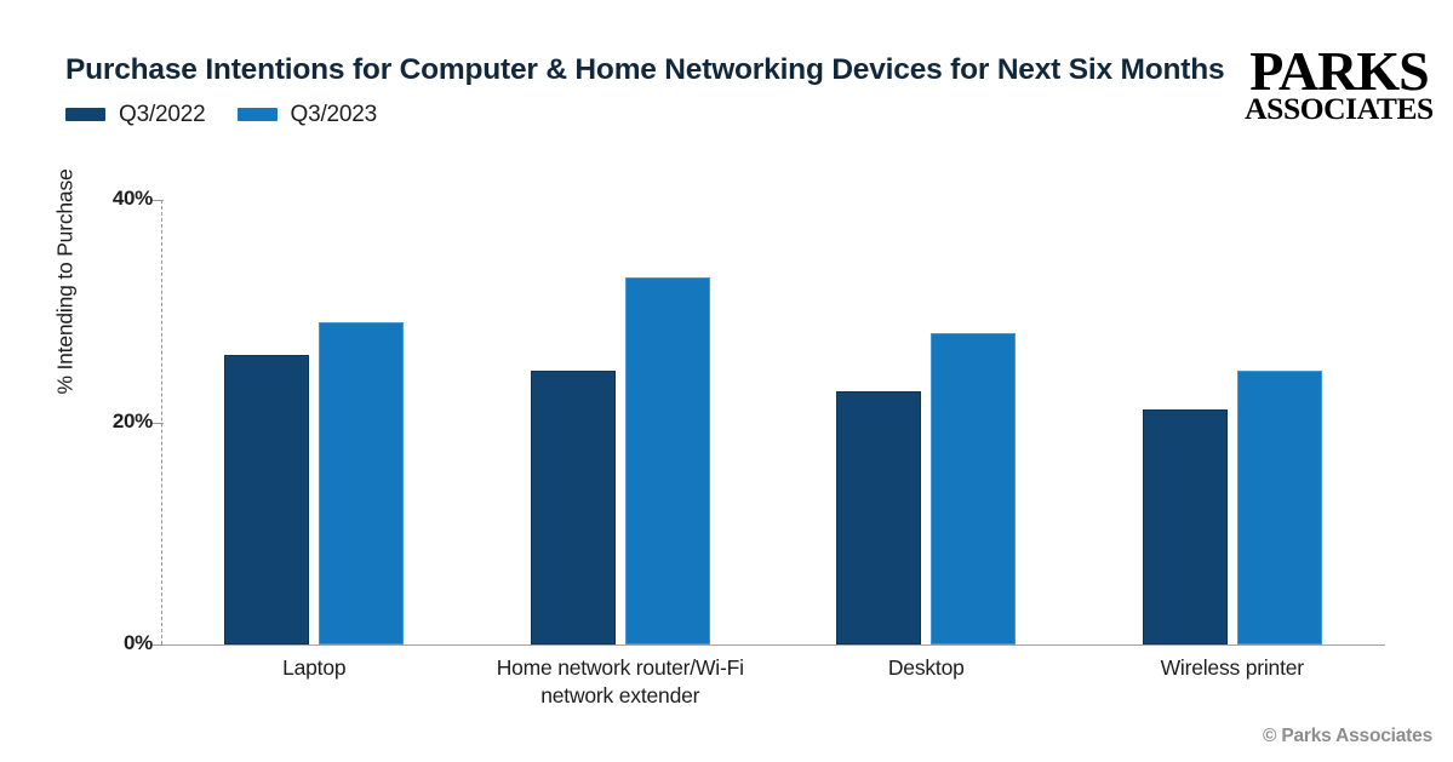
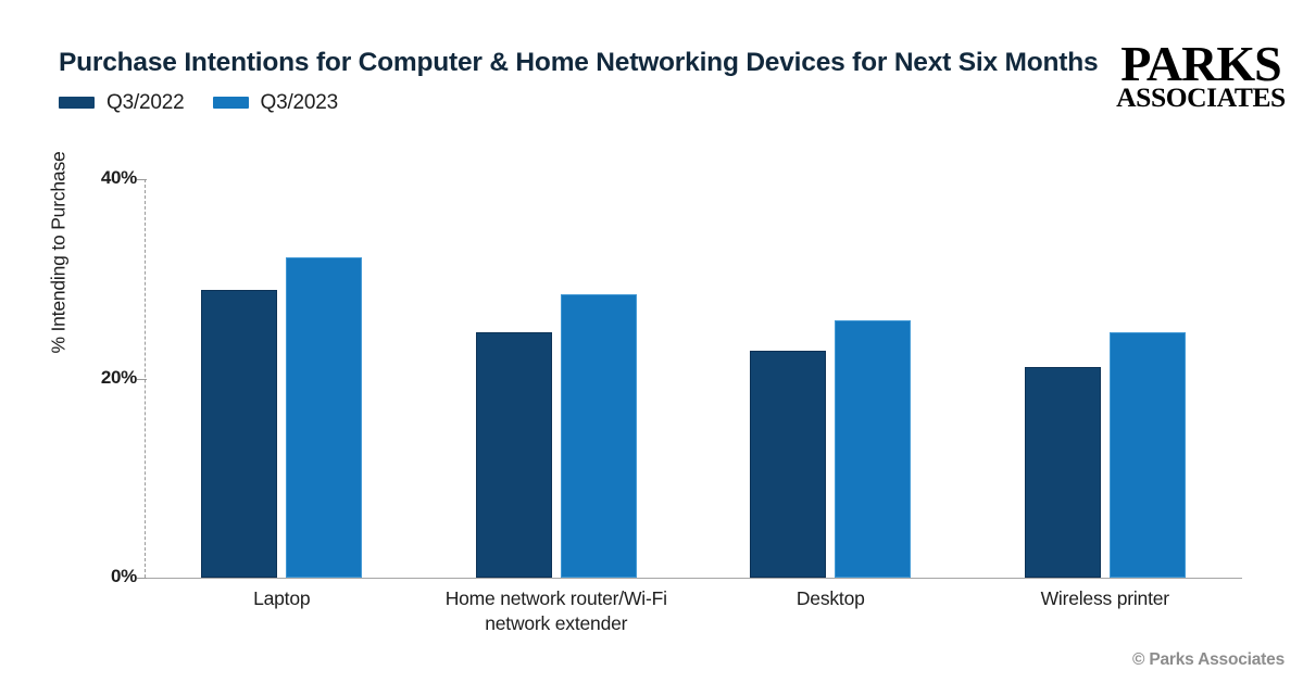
Q3/2022/Laptop: 26% -> 29%
Q3/2023/Laptop: 29% -> 32%
Q3/2023/Home network router/Wi-Fi network extender: 33% -> 28%
Q3/2023/Desktop: 28% -> 26%
